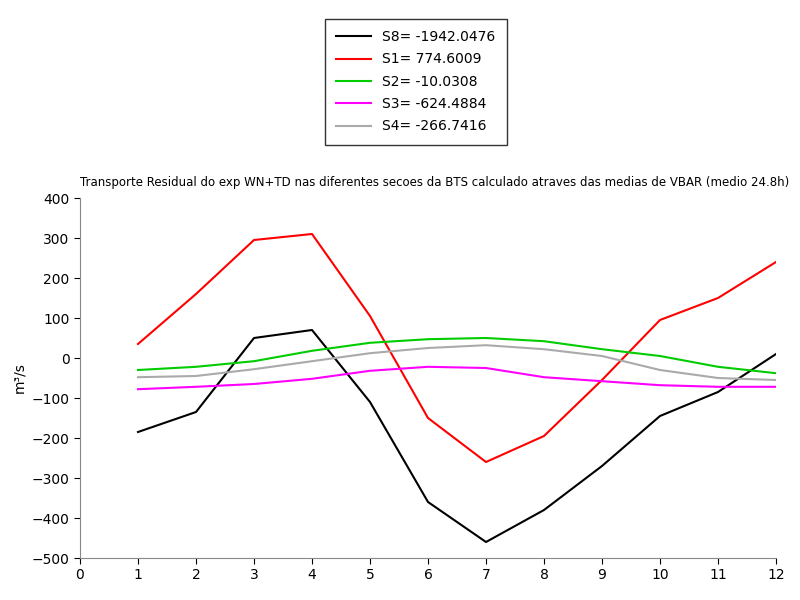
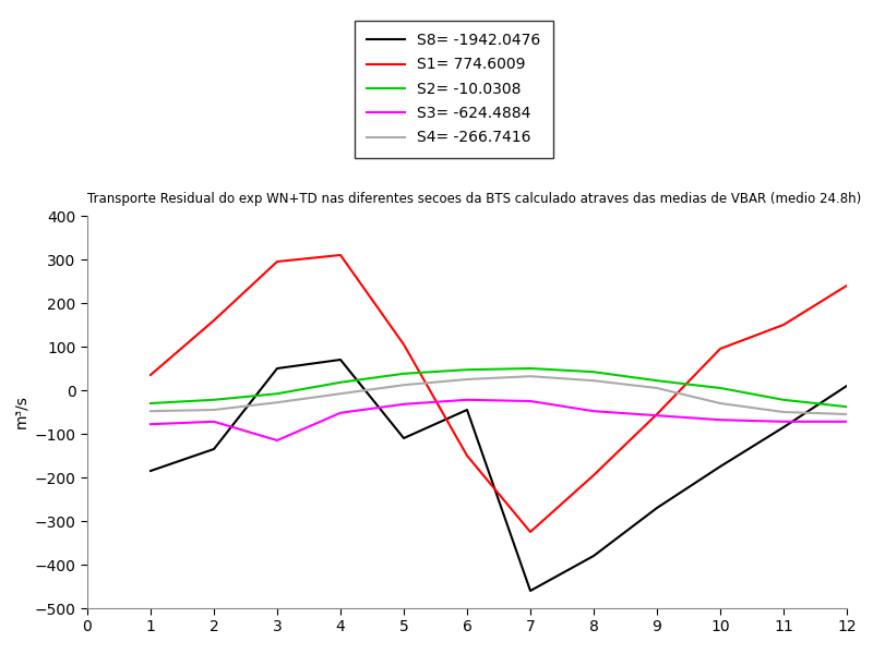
S3= -624.4884/3: -65 -> -115
S8= -1942.0476/6: -360 -> -45
S1= 774.6009/7: -260 -> -325
S8= -1942.0476/10: -145 -> -175
